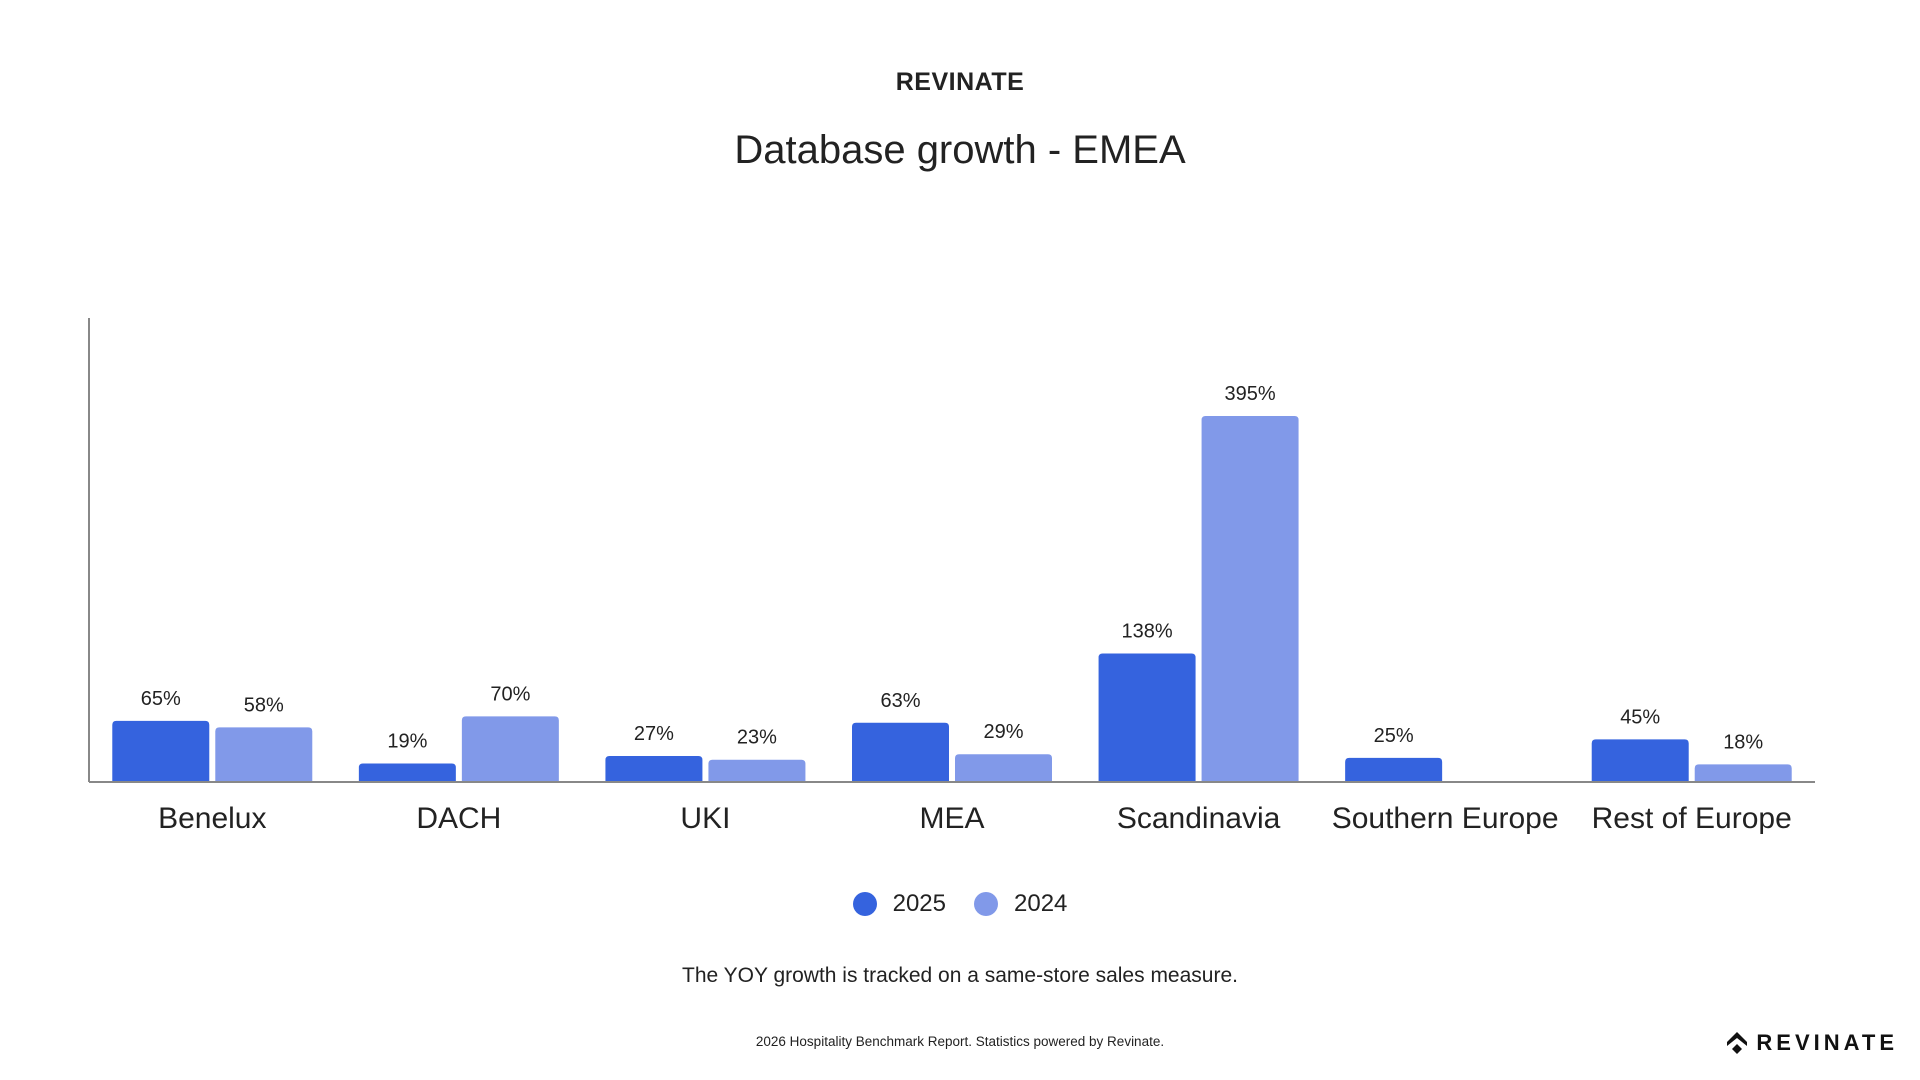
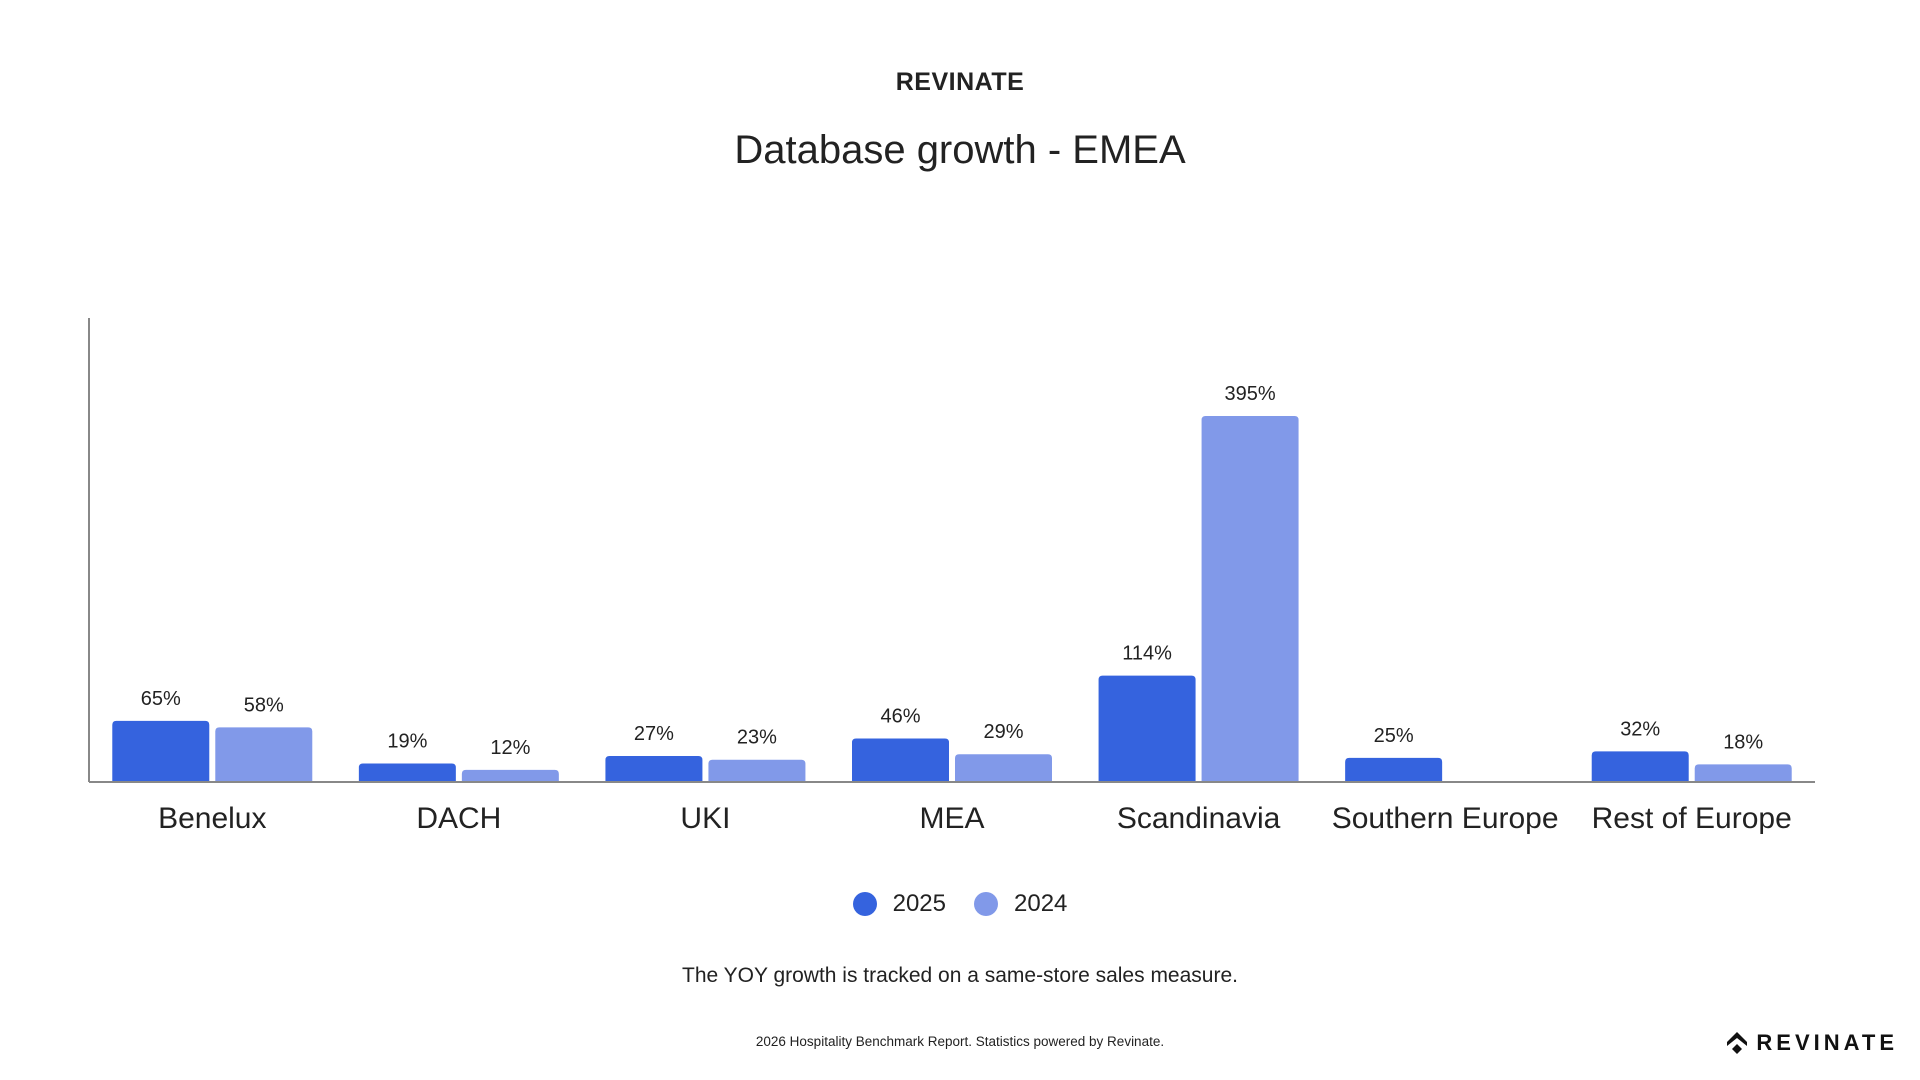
2024/DACH: 70% -> 12%
2025/MEA: 63% -> 46%
2025/Scandinavia: 138% -> 114%
2025/Rest of Europe: 45% -> 32%
